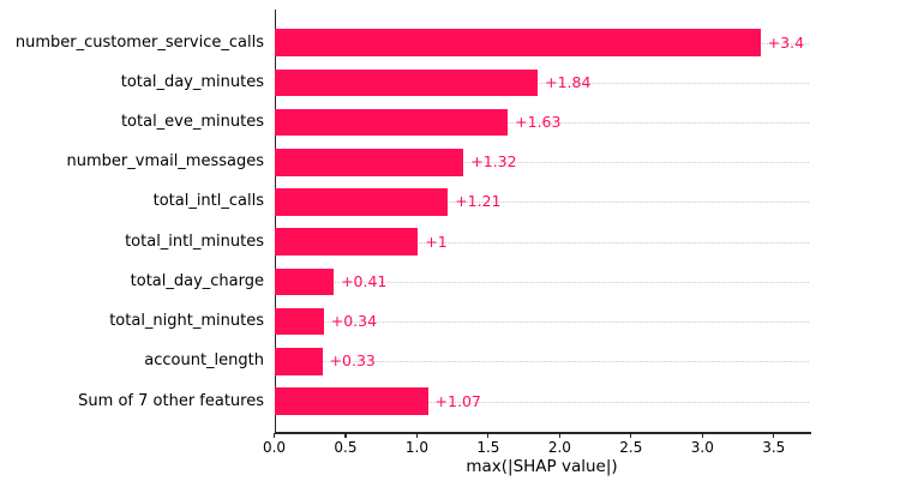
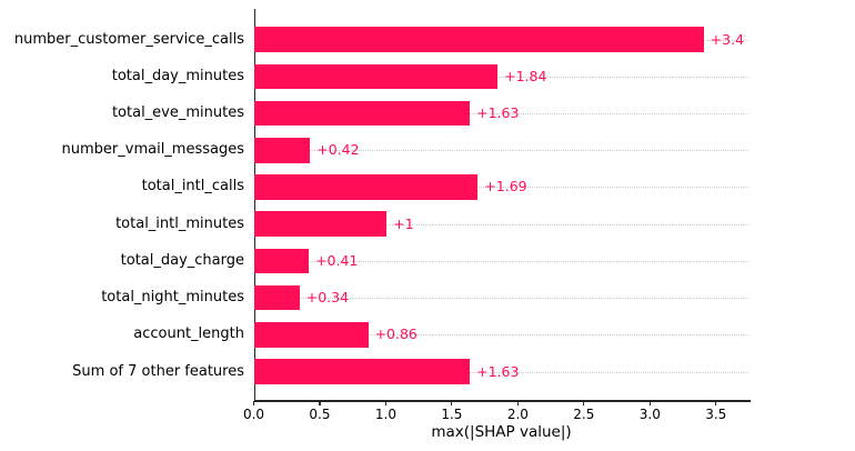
number_vmail_messages: +1.32 -> +0.42
total_intl_calls: +1.21 -> +1.69
account_length: +0.33 -> +0.86
Sum of 7 other features: +1.07 -> +1.63
